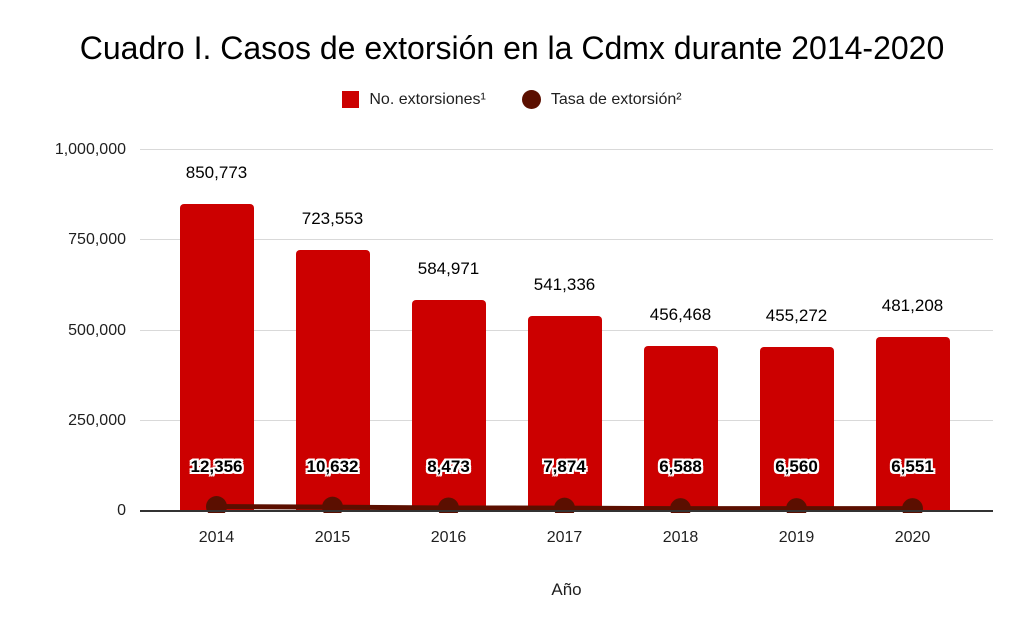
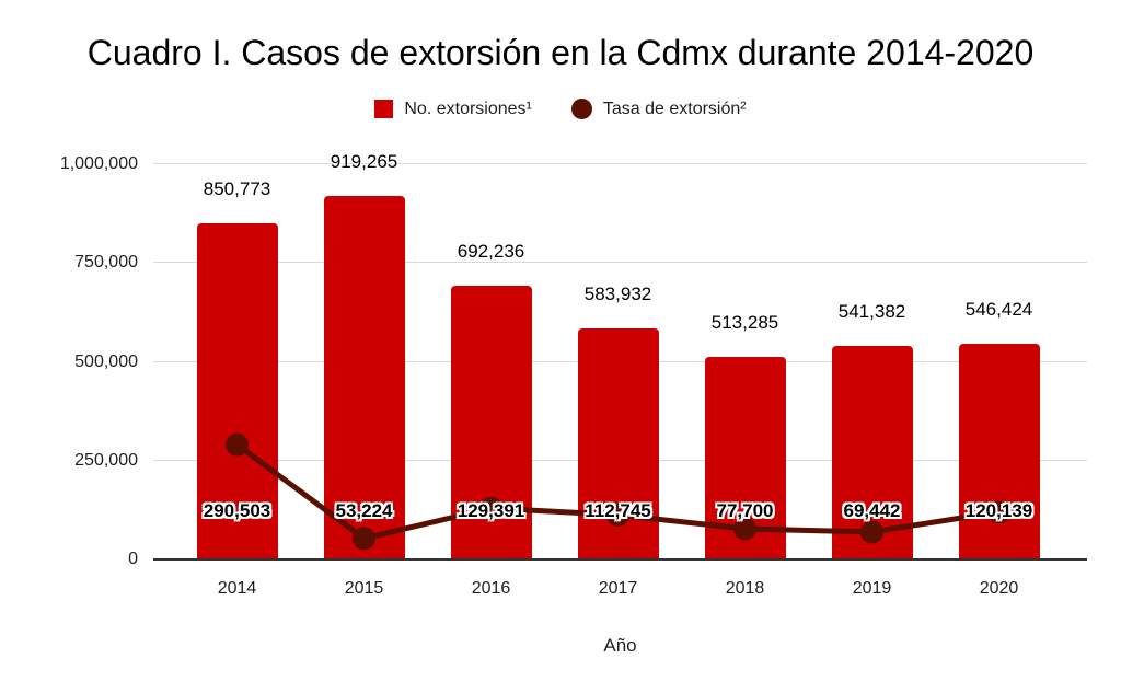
Tasa de extorsión²/2014: 12,356 -> 290,503
No. extorsiones¹/2015: 723,553 -> 919,265
Tasa de extorsión²/2015: 10,632 -> 53,224
No. extorsiones¹/2016: 584,971 -> 692,236
Tasa de extorsión²/2016: 8,473 -> 129,391
No. extorsiones¹/2017: 541,336 -> 583,932
Tasa de extorsión²/2017: 7,874 -> 112,745
No. extorsiones¹/2018: 456,468 -> 513,285
Tasa de extorsión²/2018: 6,588 -> 77,700
No. extorsiones¹/2019: 455,272 -> 541,382
Tasa de extorsión²/2019: 6,560 -> 69,442
No. extorsiones¹/2020: 481,208 -> 546,424
Tasa de extorsión²/2020: 6,551 -> 120,139
